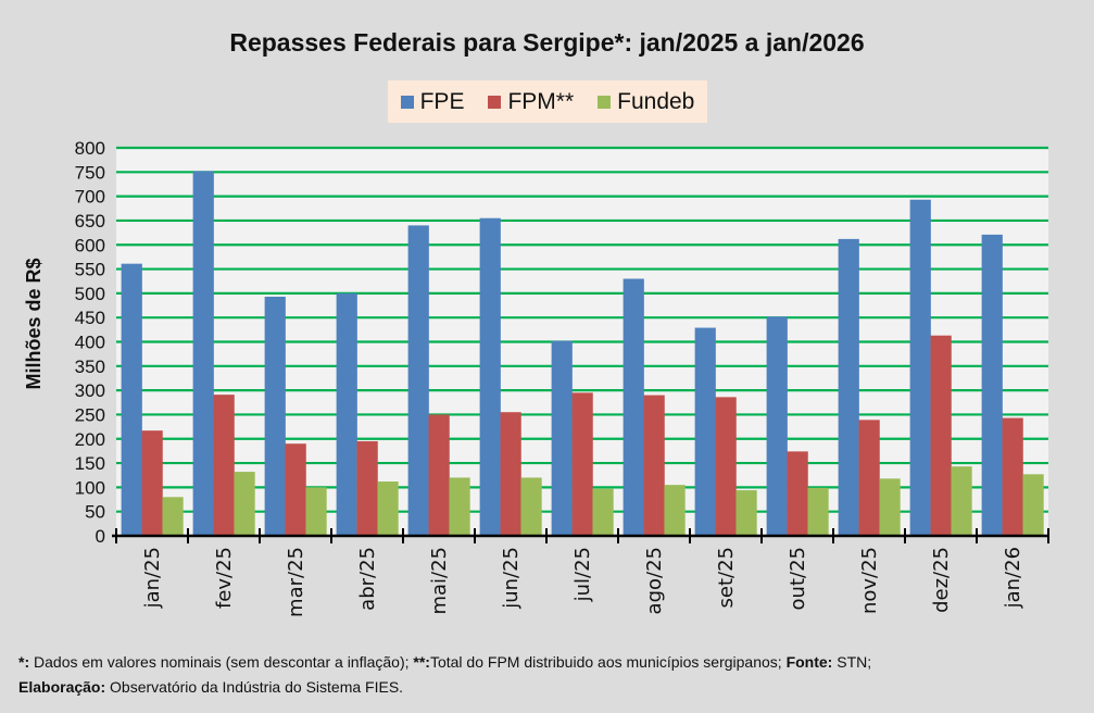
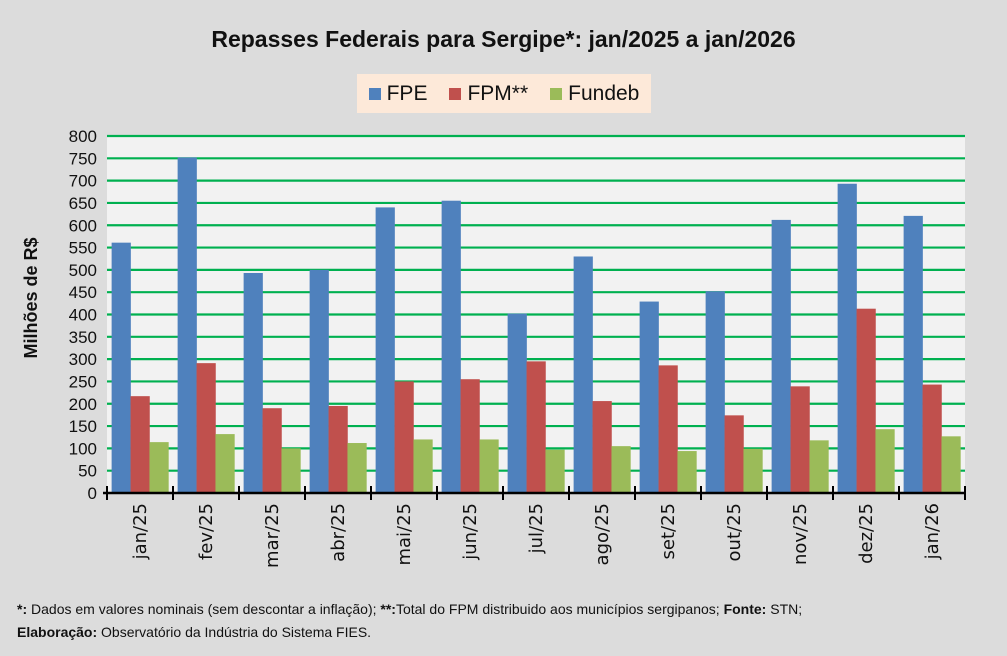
Fundeb/jan/25: 80 -> 110
FPM**/ago/25: 290 -> 210
